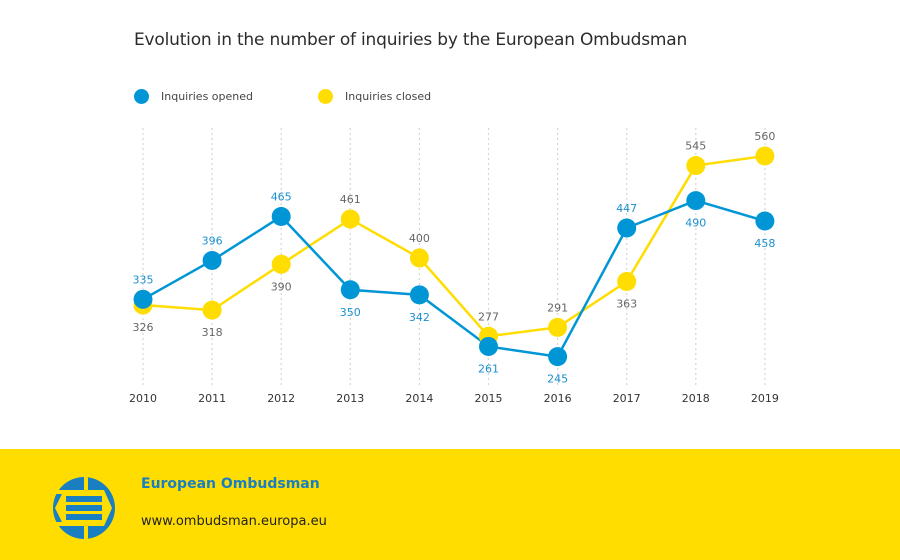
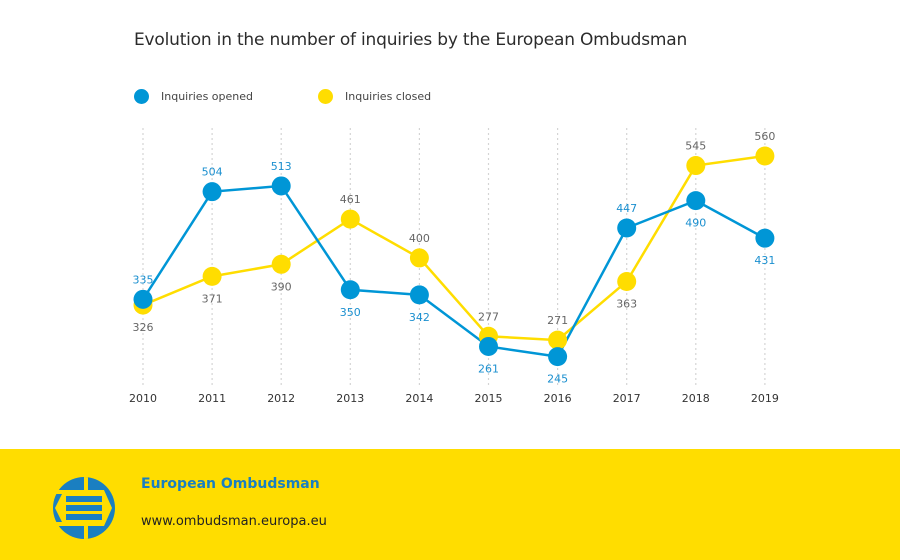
Inquiries opened/2011: 396 -> 504
Inquiries closed/2011: 318 -> 371
Inquiries opened/2012: 465 -> 513
Inquiries closed/2016: 291 -> 271
Inquiries opened/2019: 458 -> 431
